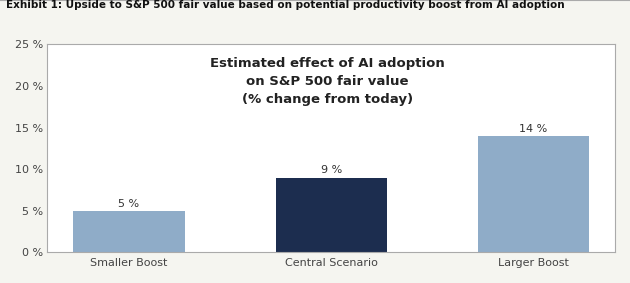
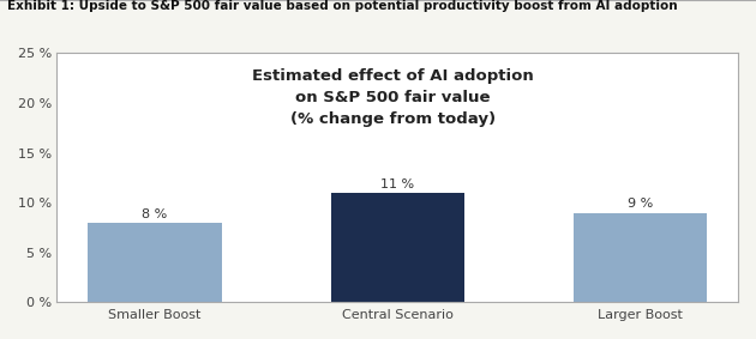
Smaller Boost: 5 -> 8
Central Scenario: 9 -> 11
Larger Boost: 14 -> 9
